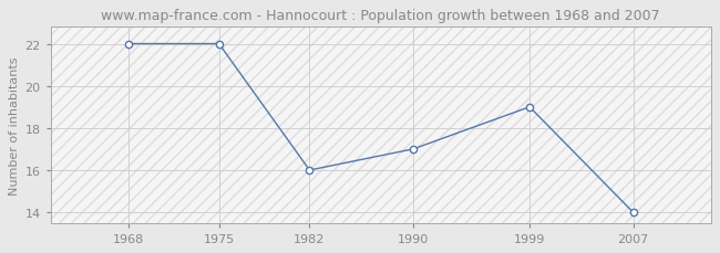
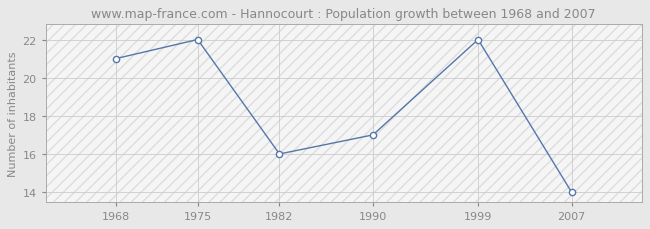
1968: 22 -> 21
1999: 19 -> 22
